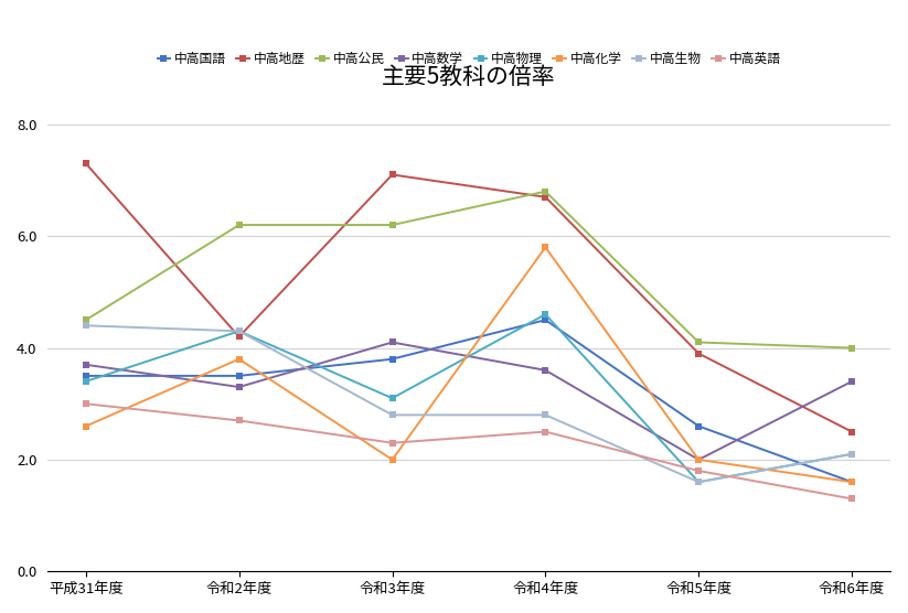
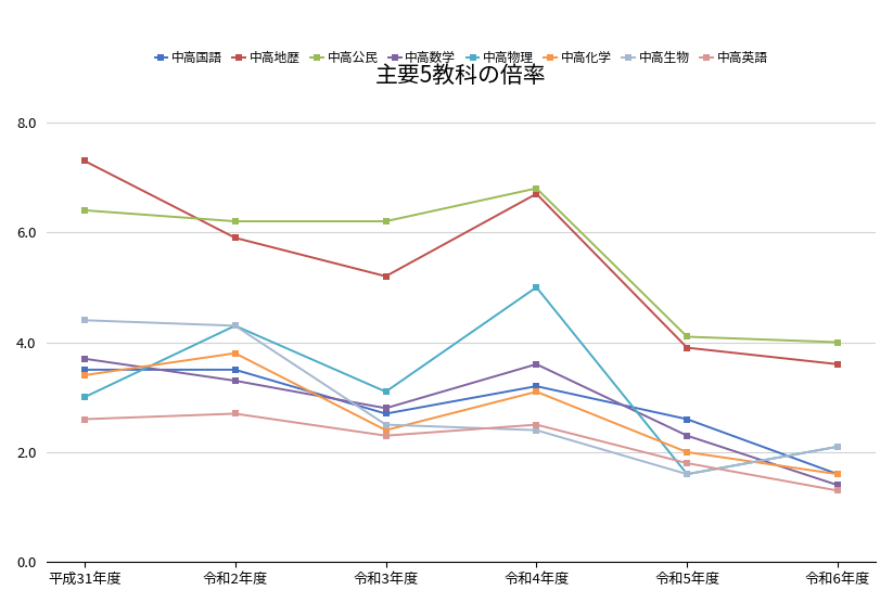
中高公民/平成31年度: 4.5 -> 6.4
中高物理/平成31年度: 3.4 -> 3.0
中高化学/平成31年度: 2.6 -> 3.4
中高英語/平成31年度: 3.0 -> 2.6
中高地歴/令和2年度: 4.2 -> 5.9
中高国語/令和3年度: 3.8 -> 2.7
中高地歴/令和3年度: 7.1 -> 5.2
中高数学/令和3年度: 4.1 -> 2.8
中高化学/令和3年度: 2.0 -> 2.4
中高生物/令和3年度: 2.8 -> 2.5
中高国語/令和4年度: 4.5 -> 3.2
中高物理/令和4年度: 4.6 -> 5.0
中高化学/令和4年度: 5.8 -> 3.1
中高生物/令和4年度: 2.8 -> 2.4
中高数学/令和5年度: 2.0 -> 2.3
中高地歴/令和6年度: 2.5 -> 3.6
中高数学/令和6年度: 3.4 -> 1.4
